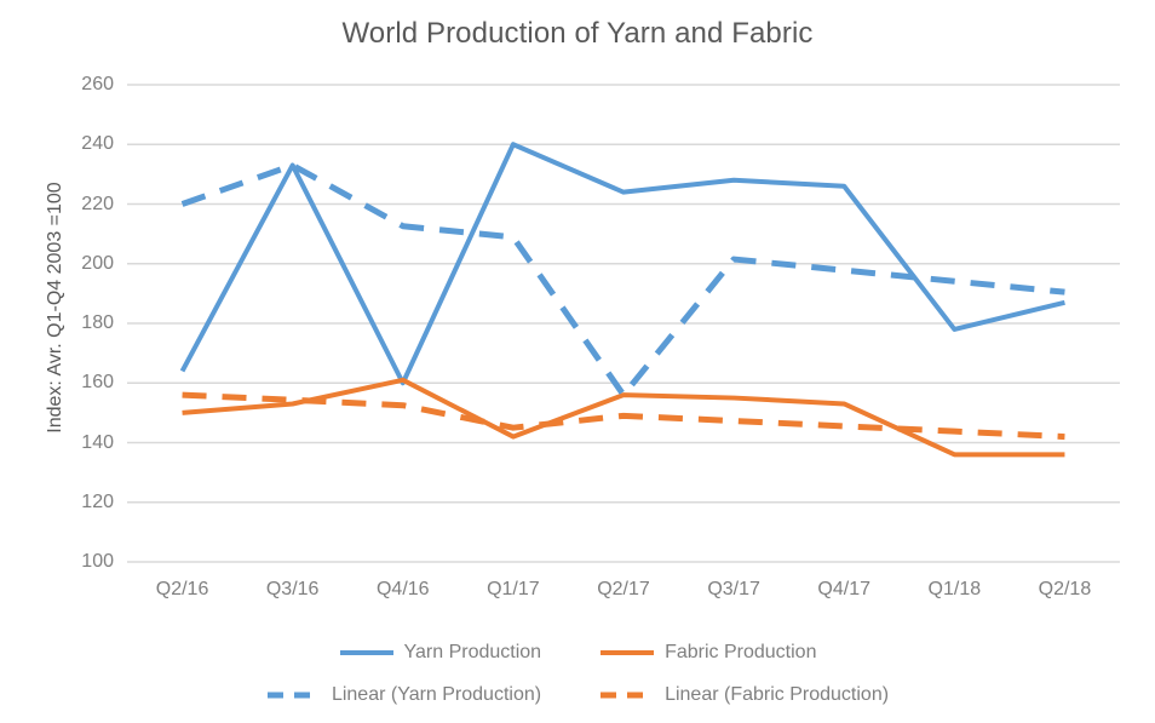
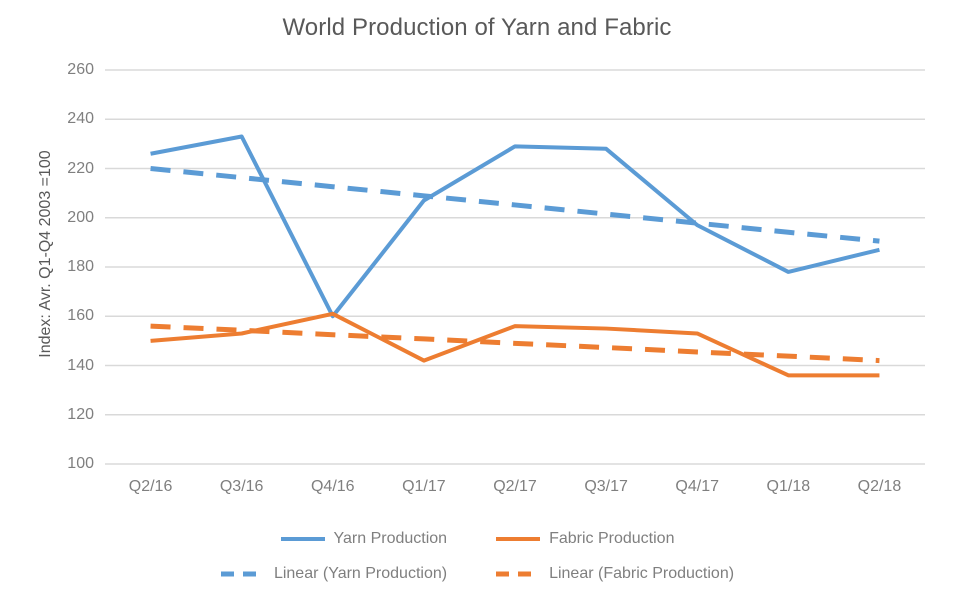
Yarn Production/Q2/16: 164 -> 226
Linear (Yarn Production)/Q3/16: 233 -> 216
Yarn Production/Q1/17: 240 -> 207
Linear (Fabric Production)/Q1/17: 145 -> 151
Yarn Production/Q2/17: 224 -> 229
Linear (Yarn Production)/Q2/17: 156 -> 205
Yarn Production/Q4/17: 226 -> 197
